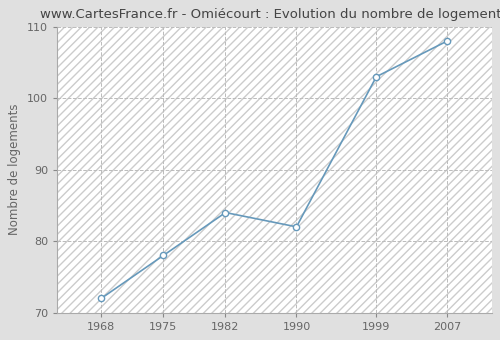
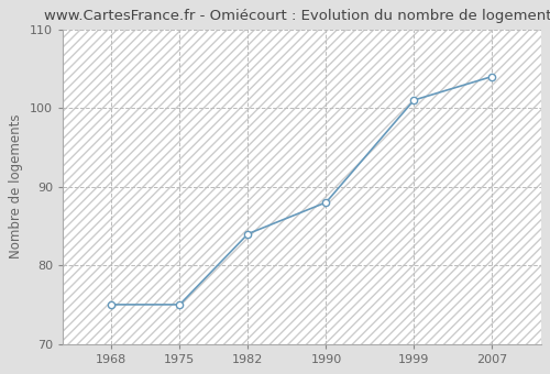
1968: 72 -> 75
1975: 78 -> 75
1990: 82 -> 88
1999: 103 -> 101
2007: 108 -> 104
